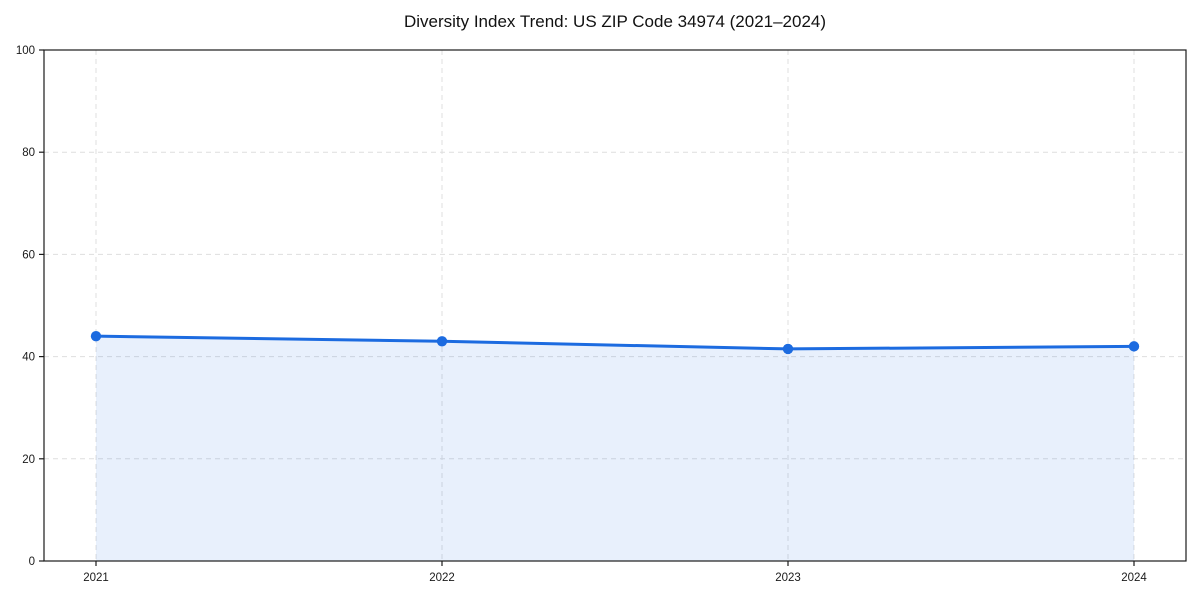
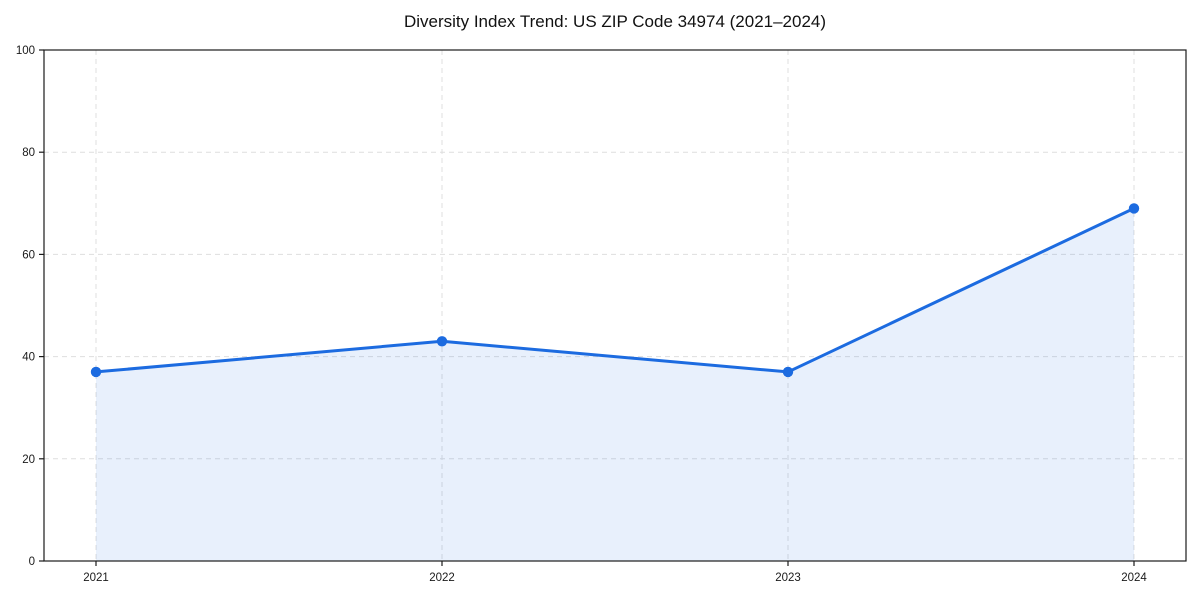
2021: 44 -> 37
2023: 42 -> 37
2024: 42 -> 69
